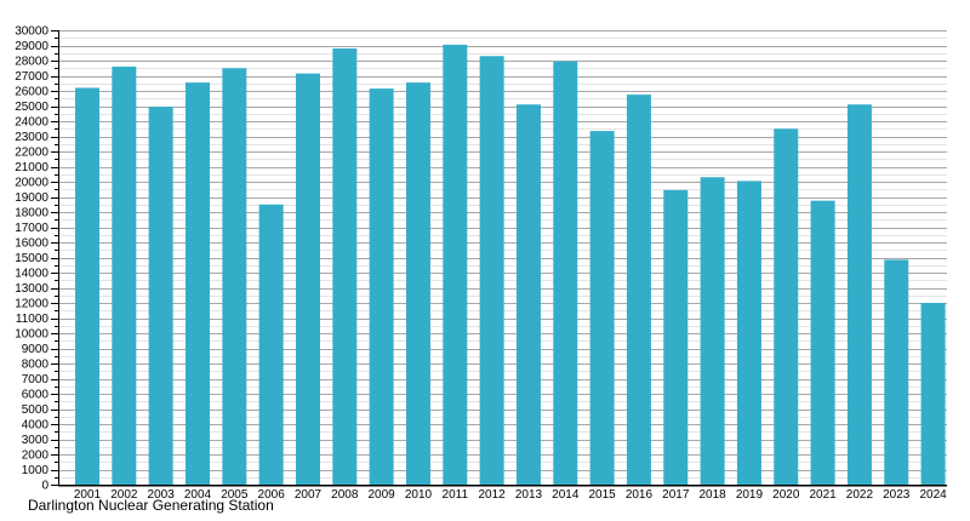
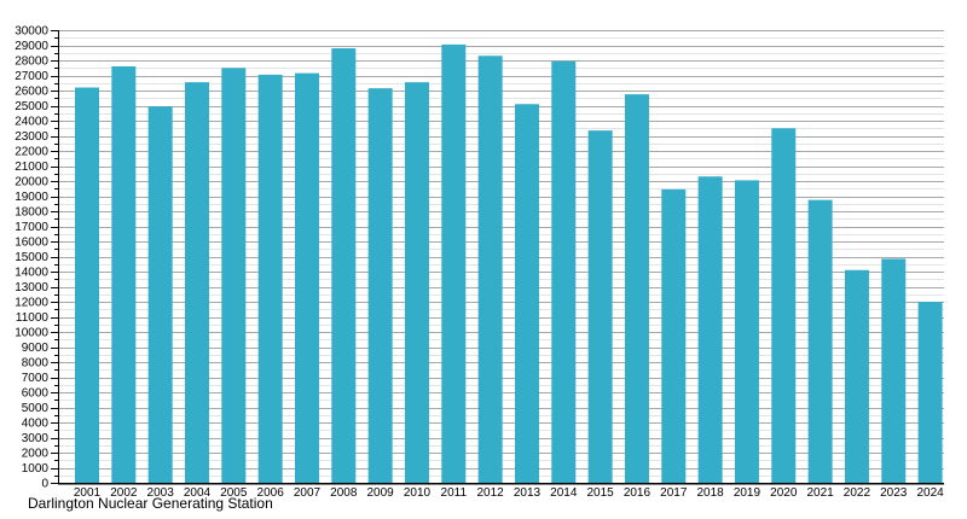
2006: 18500 -> 27000
2022: 25100 -> 14100
